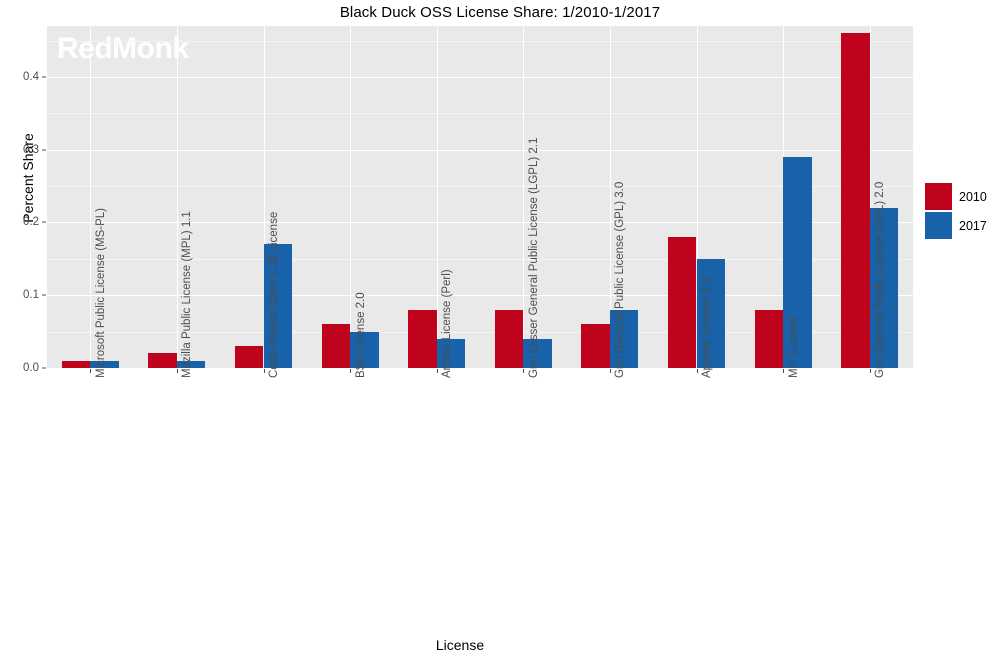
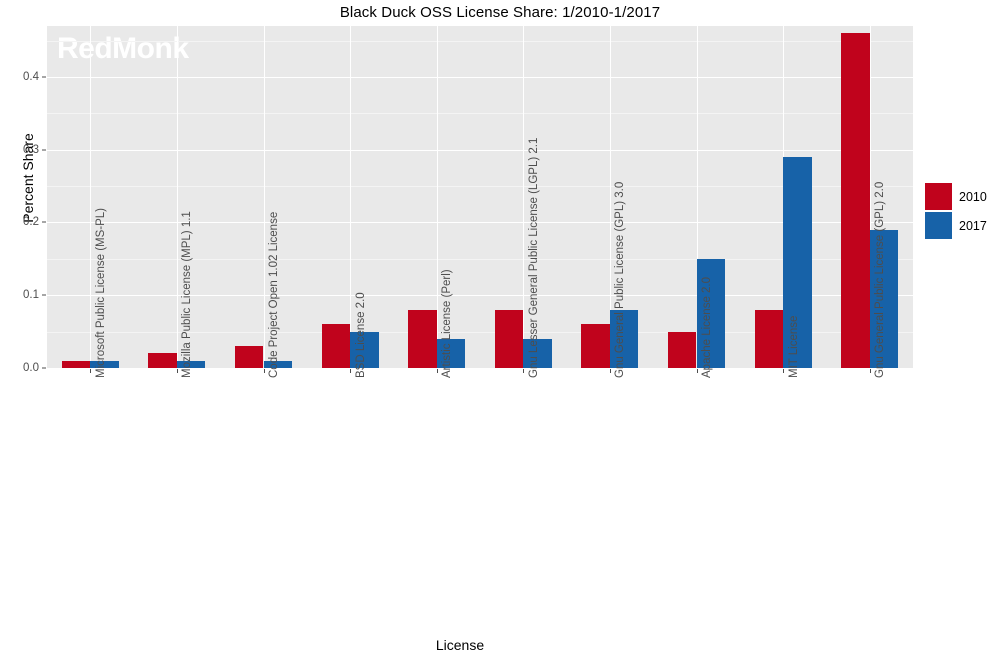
2017/Code Project Open 1.02 License: 0.17 -> 0.01
2010/Apache License 2.0: 0.18 -> 0.05
2017/Gnu General Public License (GPL) 2.0: 0.22 -> 0.19
